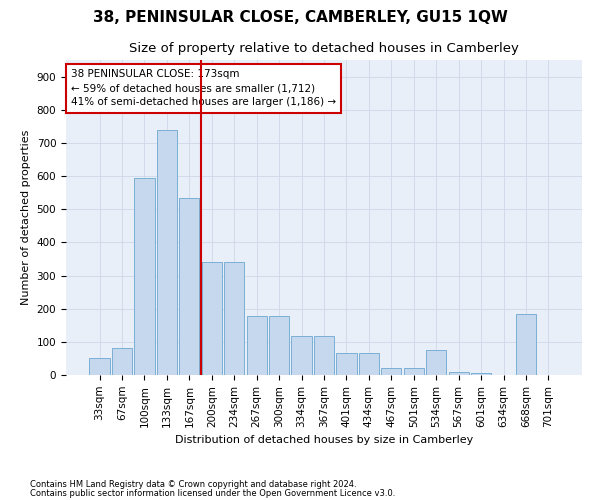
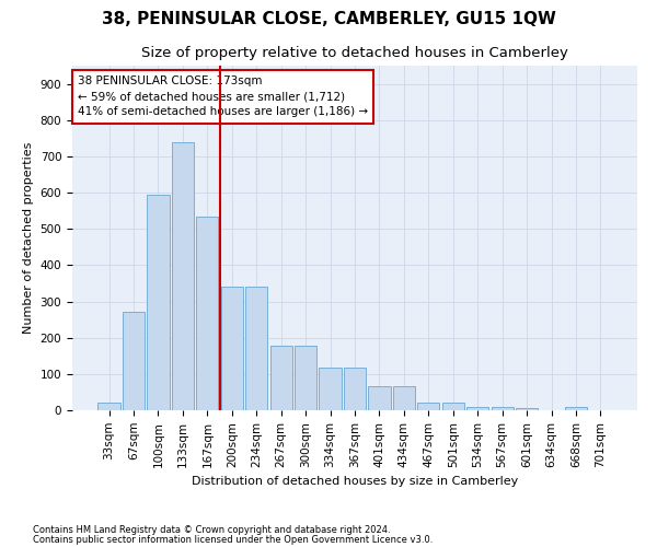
33sqm: 50 -> 20
67sqm: 80 -> 270
534sqm: 75 -> 10
668sqm: 185 -> 8
